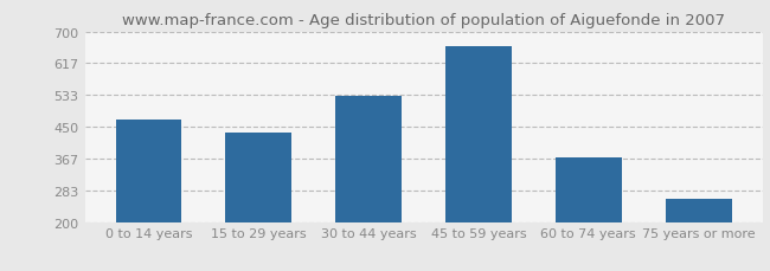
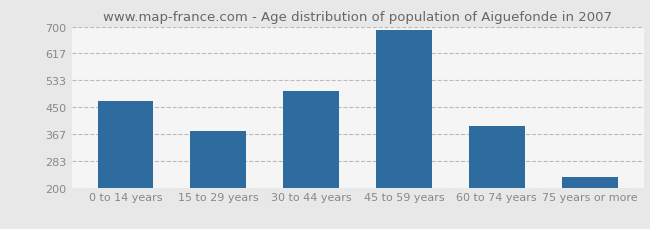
15 to 29 years: 435 -> 375
30 to 44 years: 530 -> 500
45 to 59 years: 660 -> 690
60 to 74 years: 370 -> 390
75 years or more: 260 -> 232
